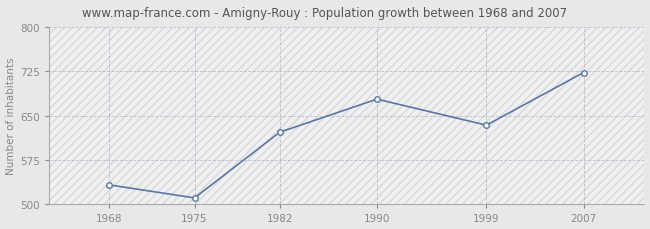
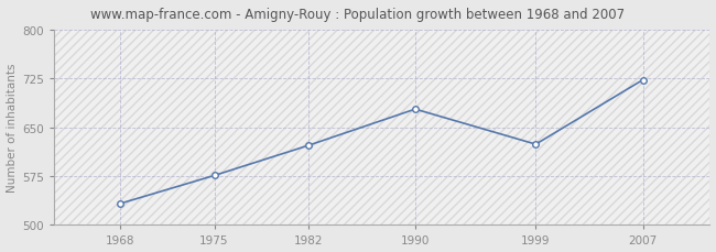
1975: 511 -> 576
1999: 634 -> 624
